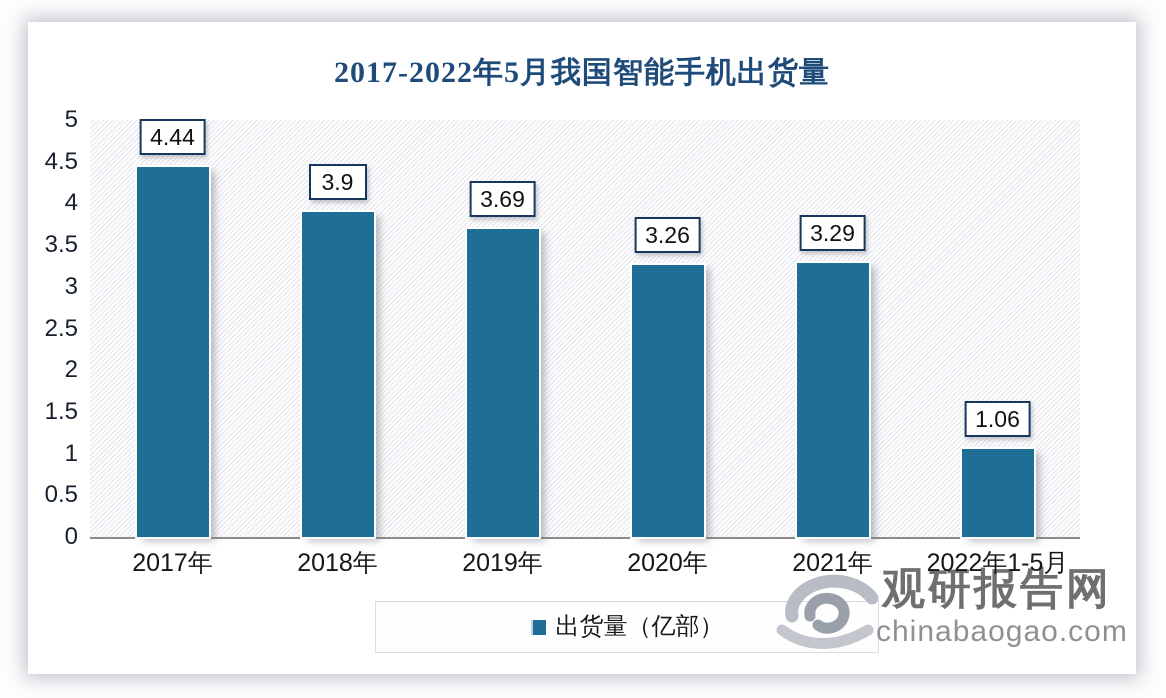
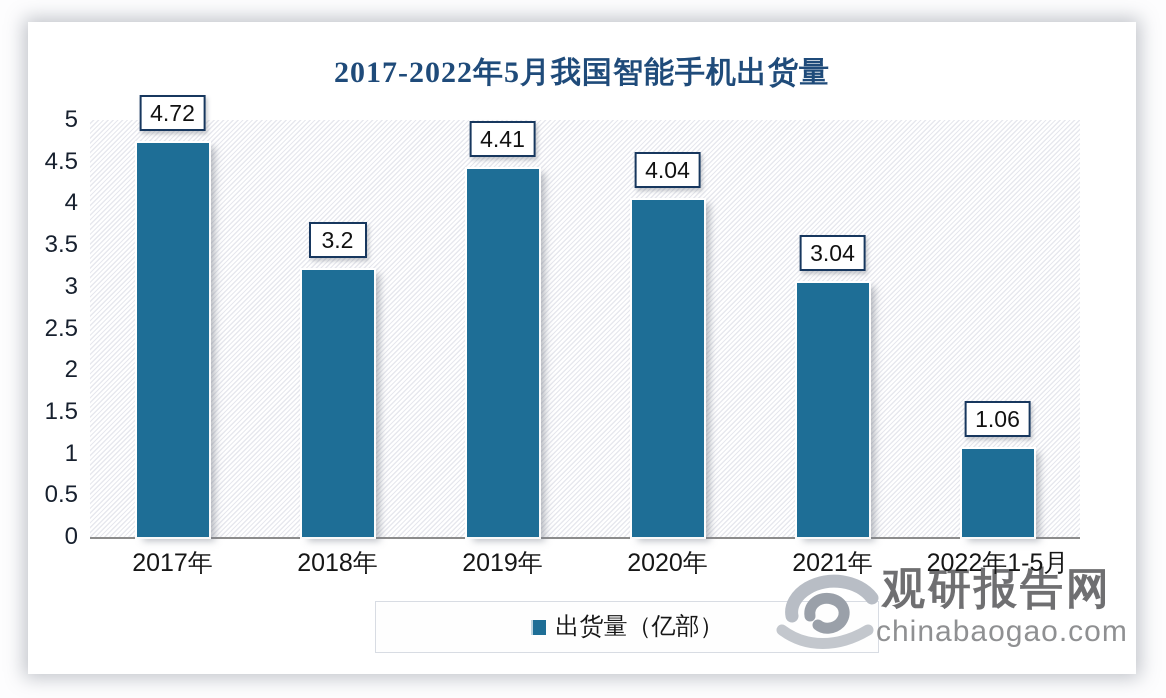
2017年: 4.44 -> 4.72
2018年: 3.9 -> 3.2
2019年: 3.69 -> 4.41
2020年: 3.26 -> 4.04
2021年: 3.29 -> 3.04
